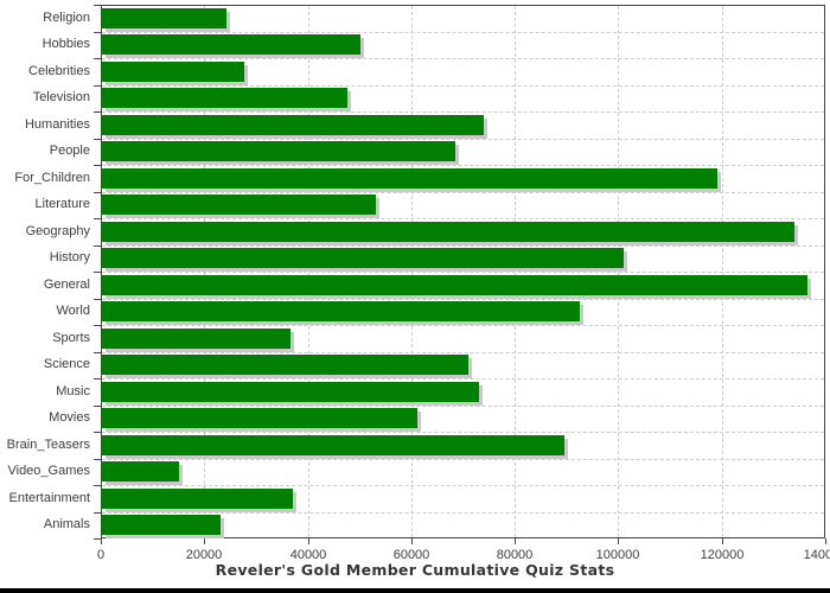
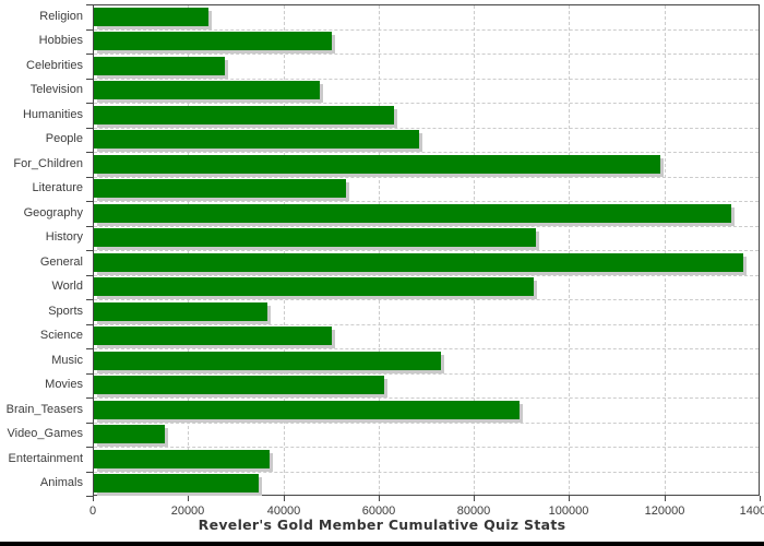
Humanities: 74000 -> 63000
History: 101000 -> 93000
Science: 71000 -> 50000
Animals: 23000 -> 35000
